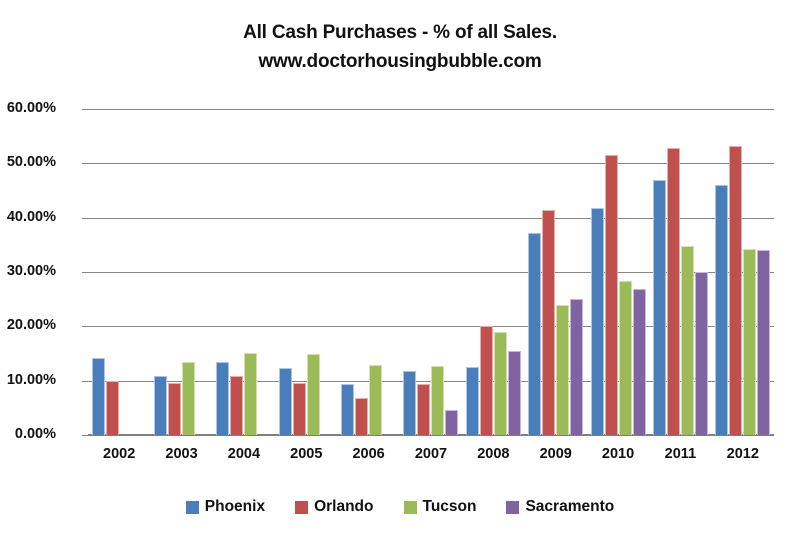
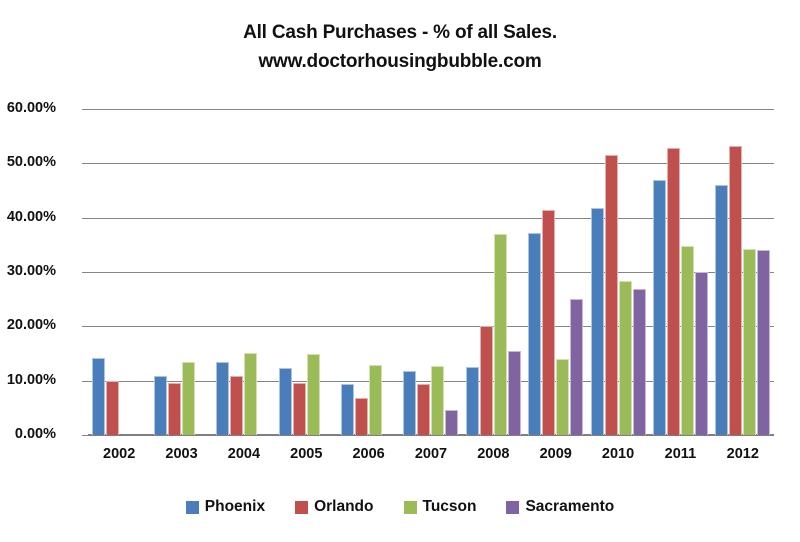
Tucson/2008: 19% -> 37%
Tucson/2009: 24% -> 14%
